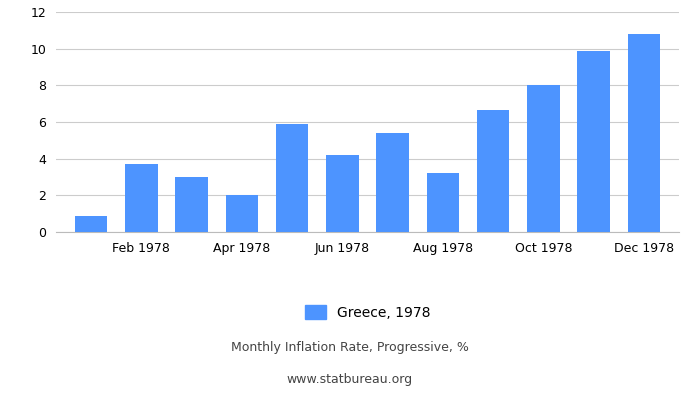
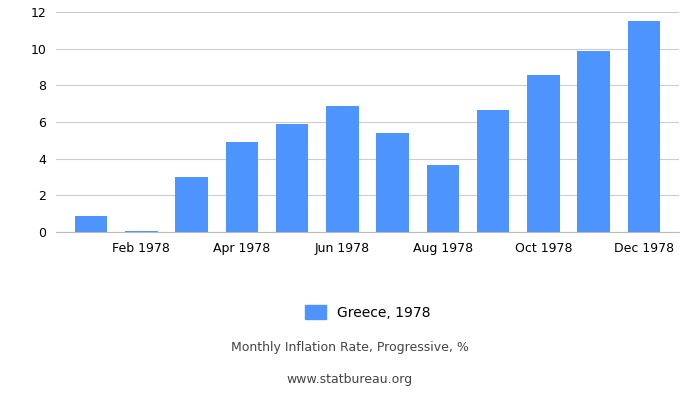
Feb 1978: 3.7 -> 0.1
Apr 1978: 2.0 -> 4.9
Jun 1978: 4.2 -> 6.9
Aug 1978: 3.2 -> 3.6
Oct 1978: 8.0 -> 8.6
Dec 1978: 10.8 -> 11.5
